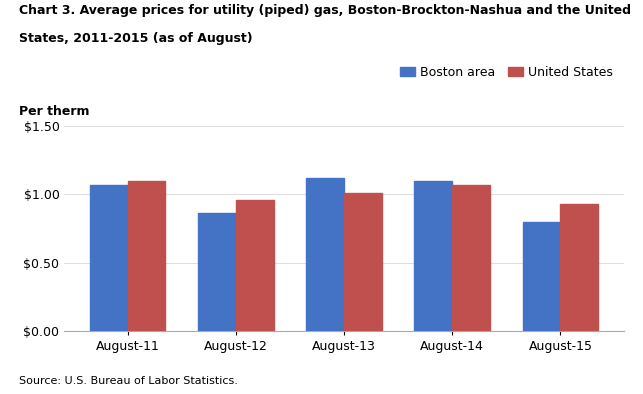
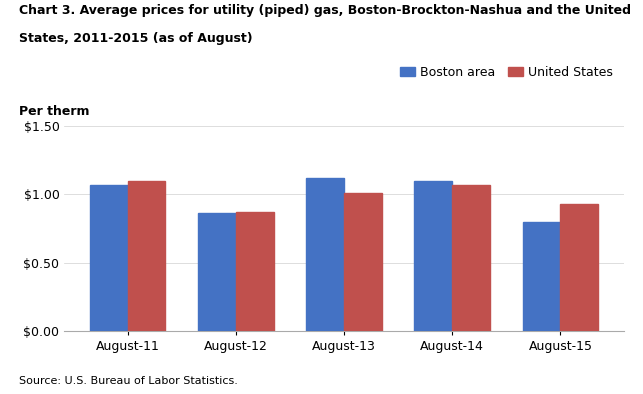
United States/August-12: $0.96 -> $0.87
